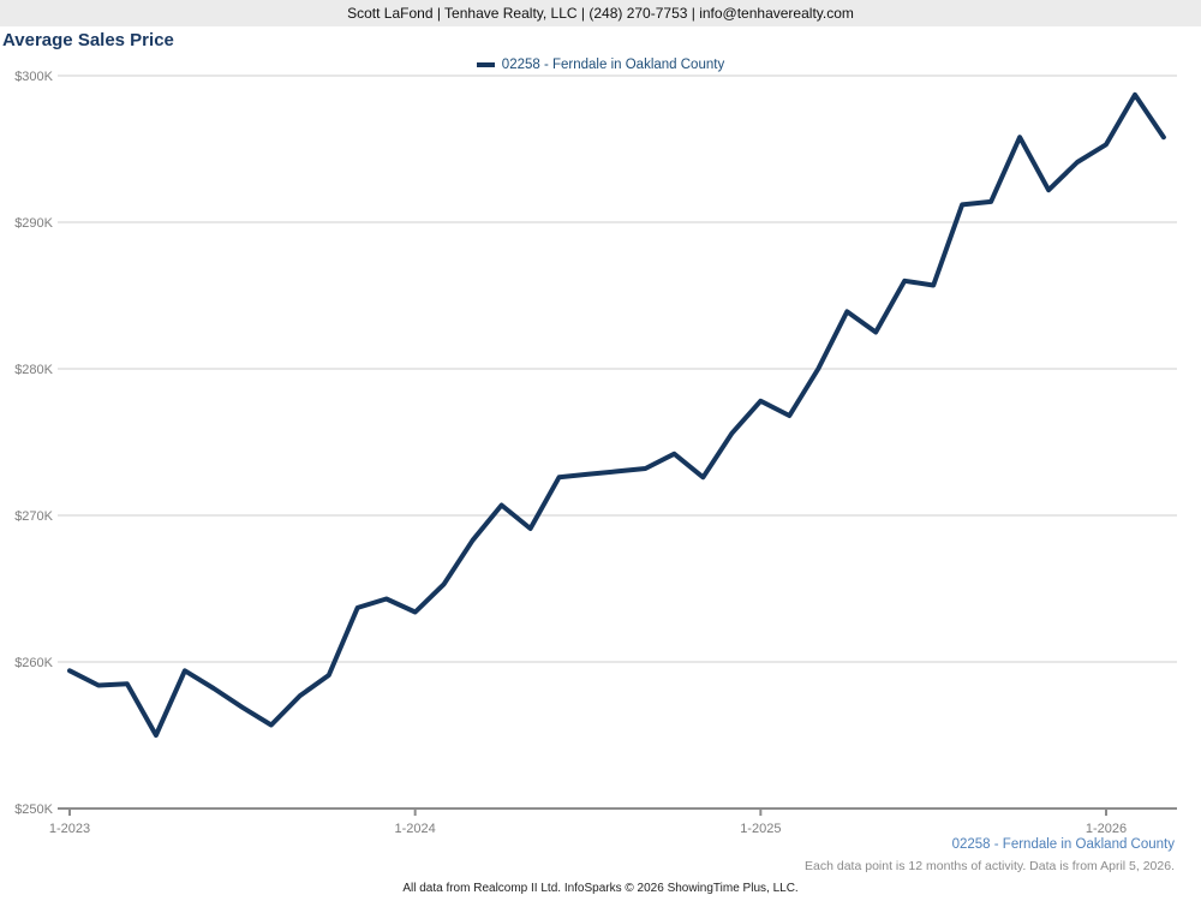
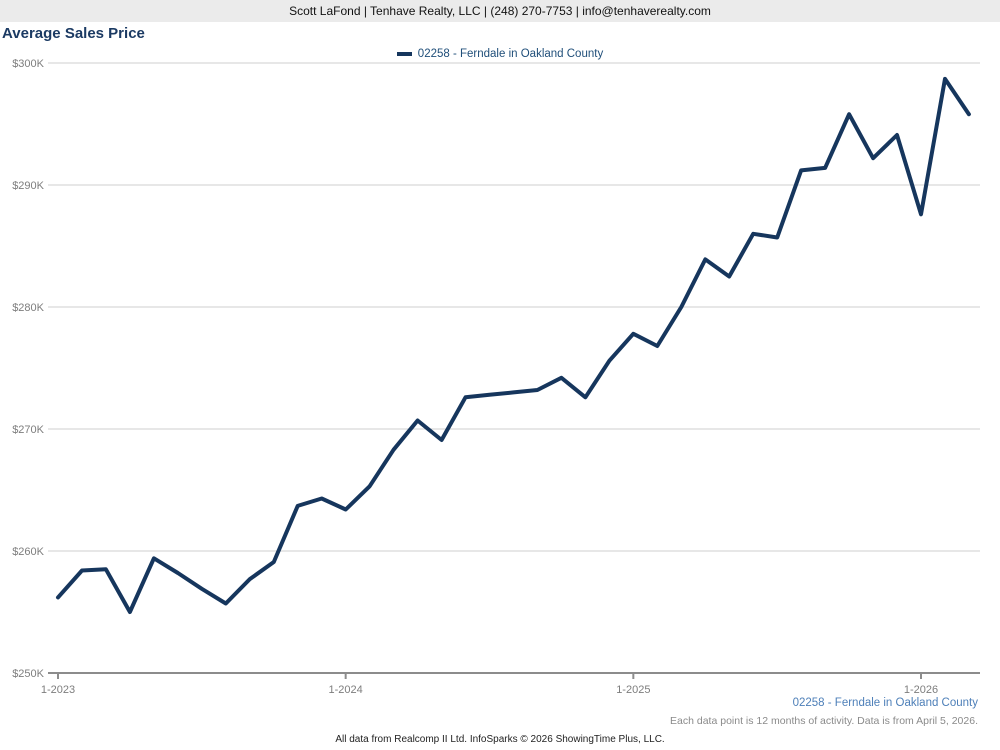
1-2023: $259.4K -> $256.2K
1-2026: $295.3K -> $287.6K
